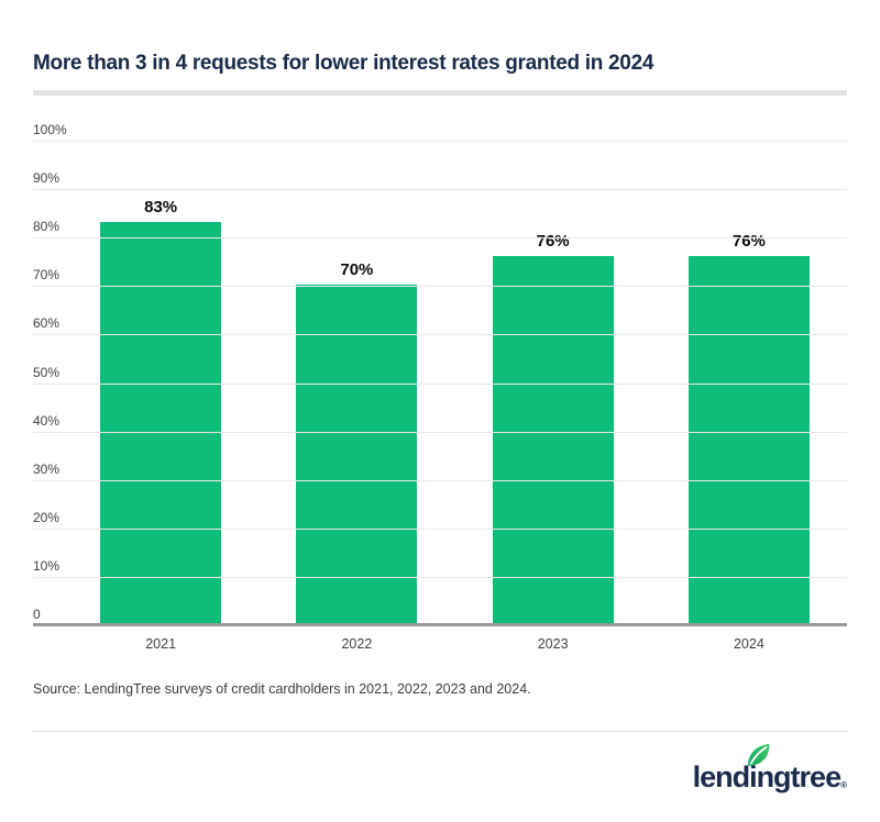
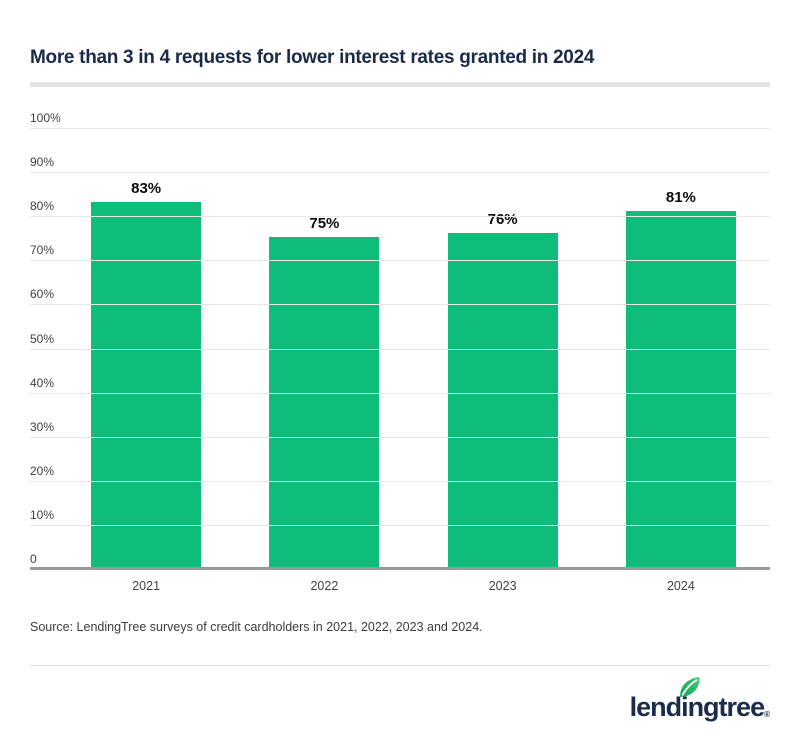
2022: 70% -> 75%
2024: 76% -> 81%
